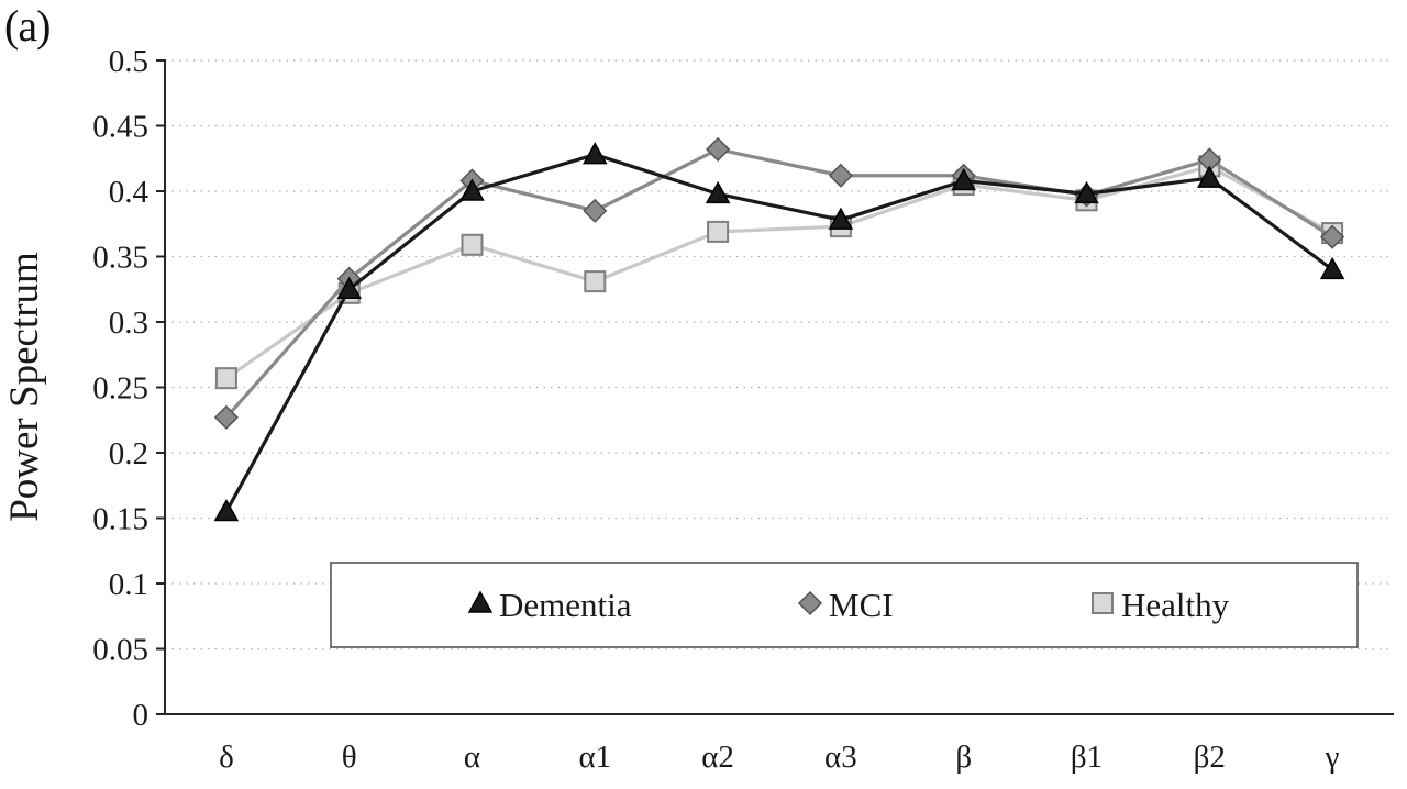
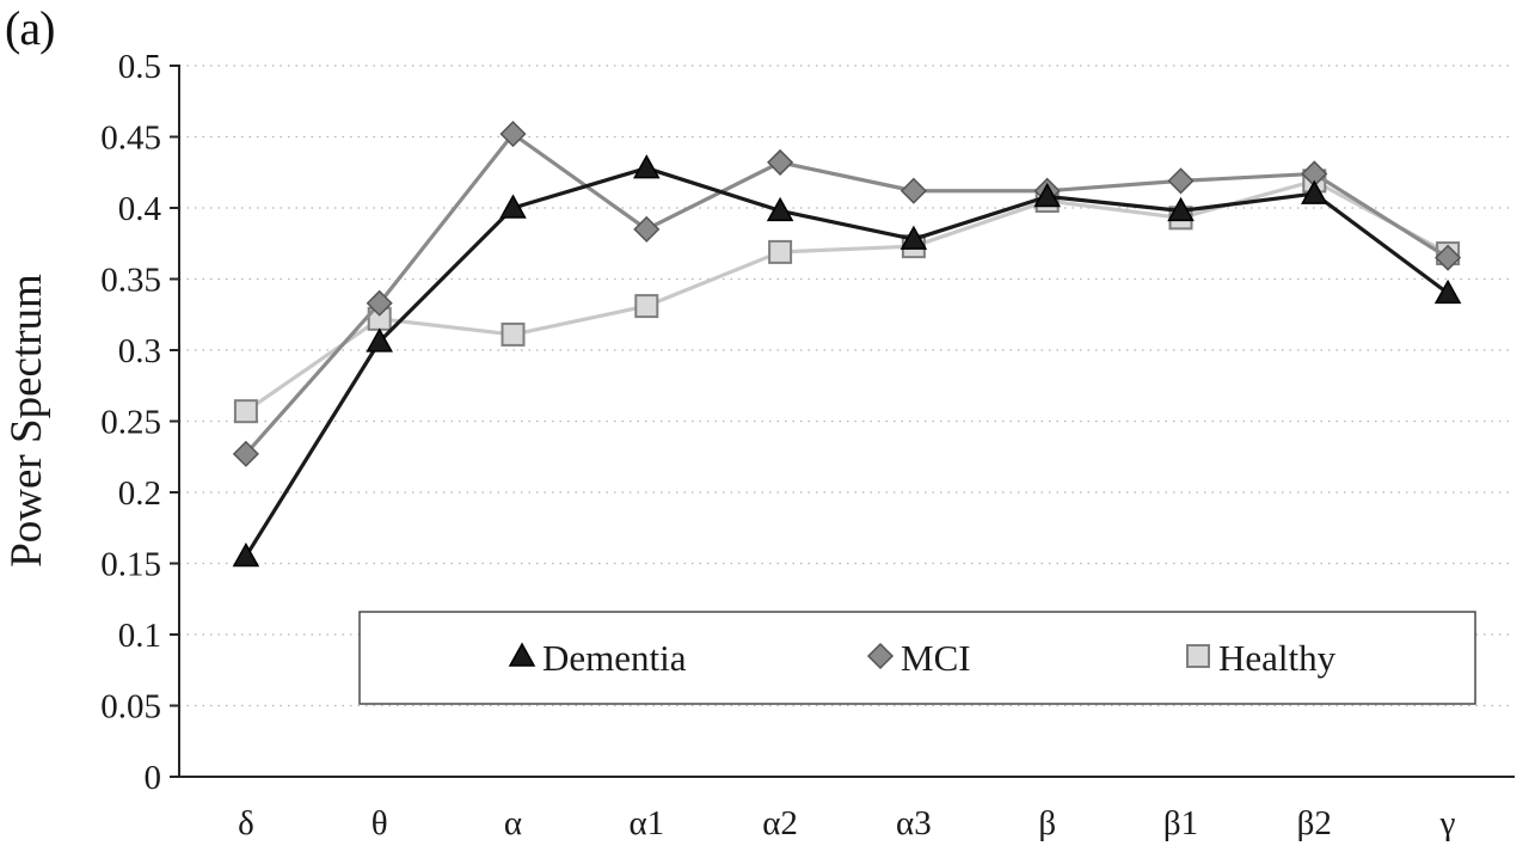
Dementia/θ: 0.325 -> 0.306
MCI/α: 0.408 -> 0.452
Healthy/α: 0.359 -> 0.311
MCI/β1: 0.397 -> 0.419
